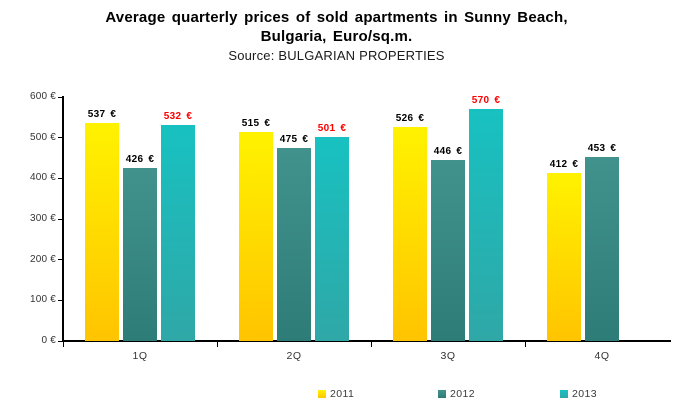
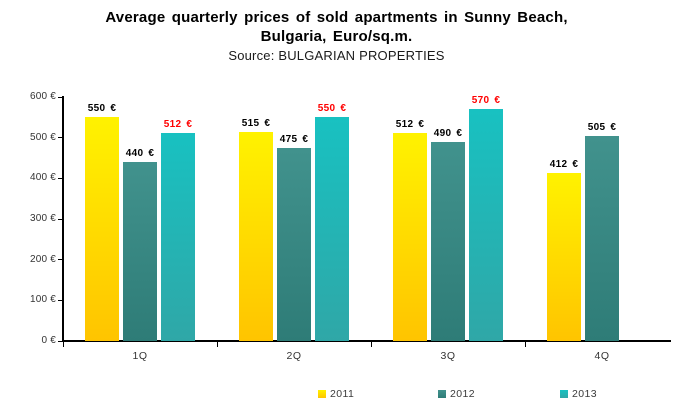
2011/1Q: 537 -> 550
2012/1Q: 426 -> 440
2013/1Q: 532 -> 512
2013/2Q: 501 -> 550
2011/3Q: 526 -> 512
2012/3Q: 446 -> 490
2012/4Q: 453 -> 505
